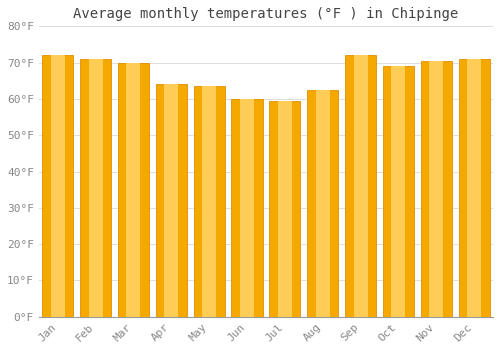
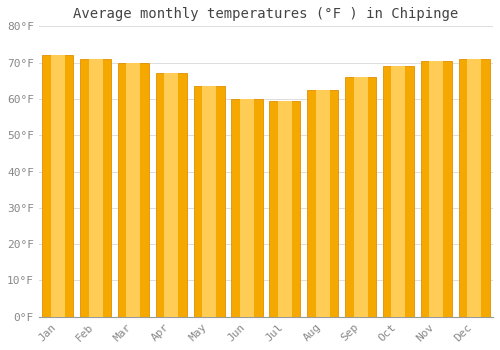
Apr: 64.0°F -> 67.0°F
Sep: 72.0°F -> 66.0°F
